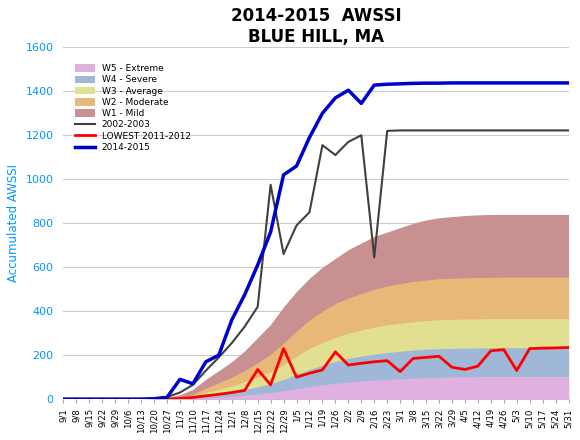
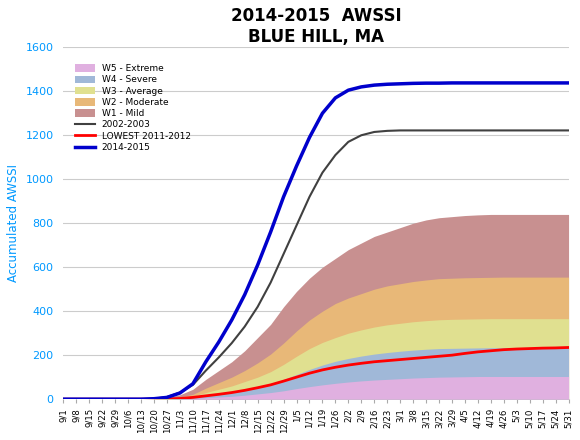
2014-2015/11/3: 90 -> 28
2014-2015/11/24: 200 -> 260
LOWEST 2011-2012/12/15: 135 -> 52
2002-2003/12/22: 975 -> 530
LOWEST 2011-2012/12/29: 230 -> 82
2014-2015/12/29: 1020 -> 920
2002-2003/1/12: 850 -> 920
2002-2003/1/19: 1155 -> 1030
LOWEST 2011-2012/1/26: 215 -> 145
2014-2015/2/9: 1345 -> 1420
2002-2003/2/16: 645 -> 1215
LOWEST 2011-2012/3/1: 125 -> 180
LOWEST 2011-2012/3/29: 145 -> 200
LOWEST 2011-2012/4/5: 135 -> 208
LOWEST 2011-2012/4/12: 150 -> 215
LOWEST 2011-2012/5/3: 130 -> 228
